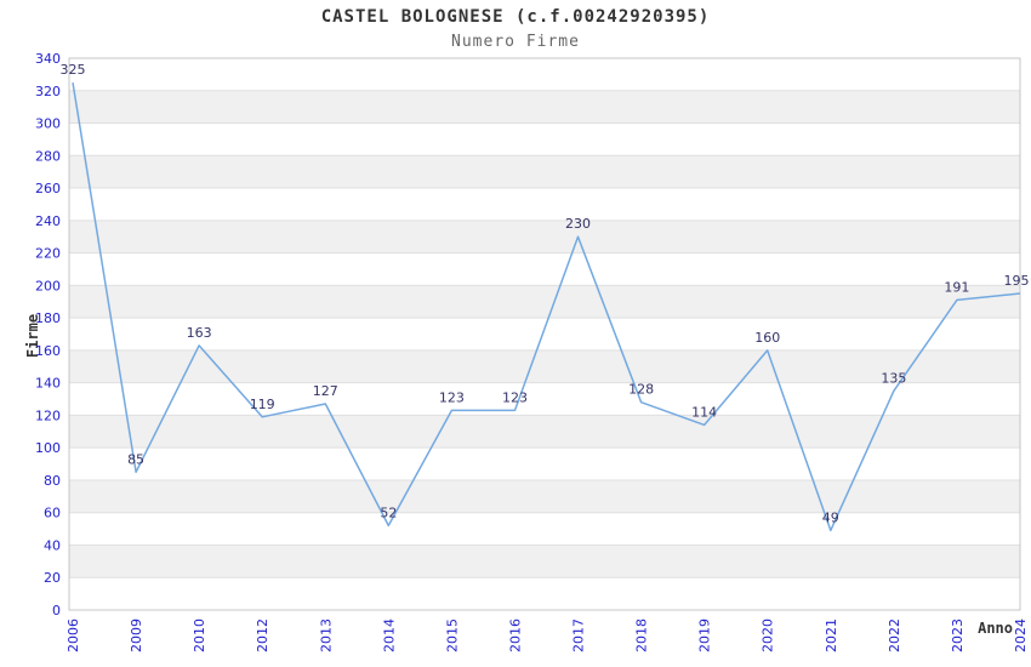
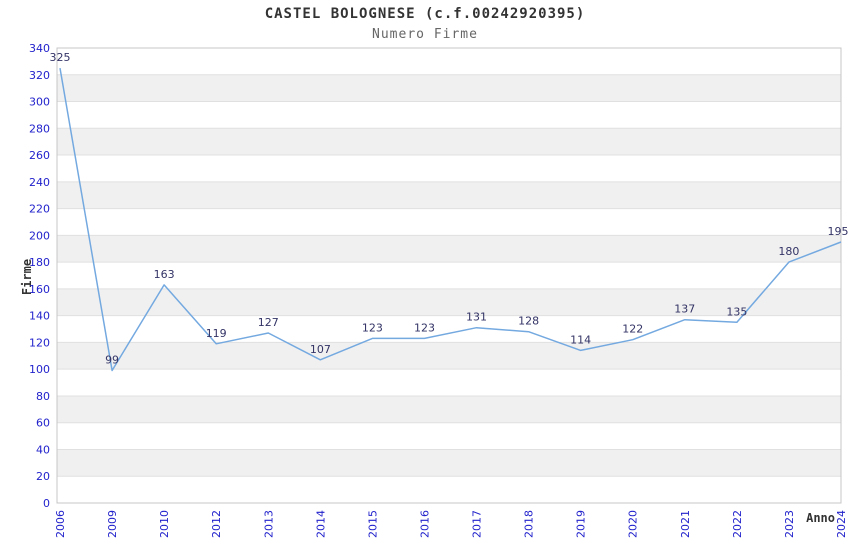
2009: 85 -> 99
2014: 52 -> 107
2017: 230 -> 131
2020: 160 -> 122
2021: 49 -> 137
2023: 191 -> 180
